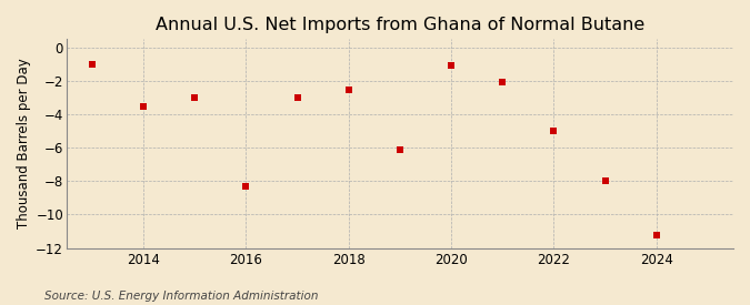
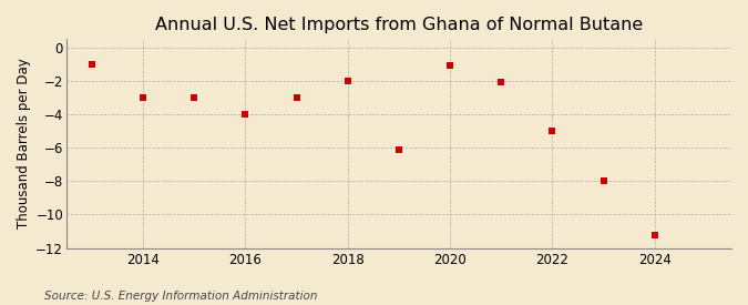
2014: -3.5 -> -3.0
2016: -8.3 -> -4.0
2018: -2.5 -> -2.0
